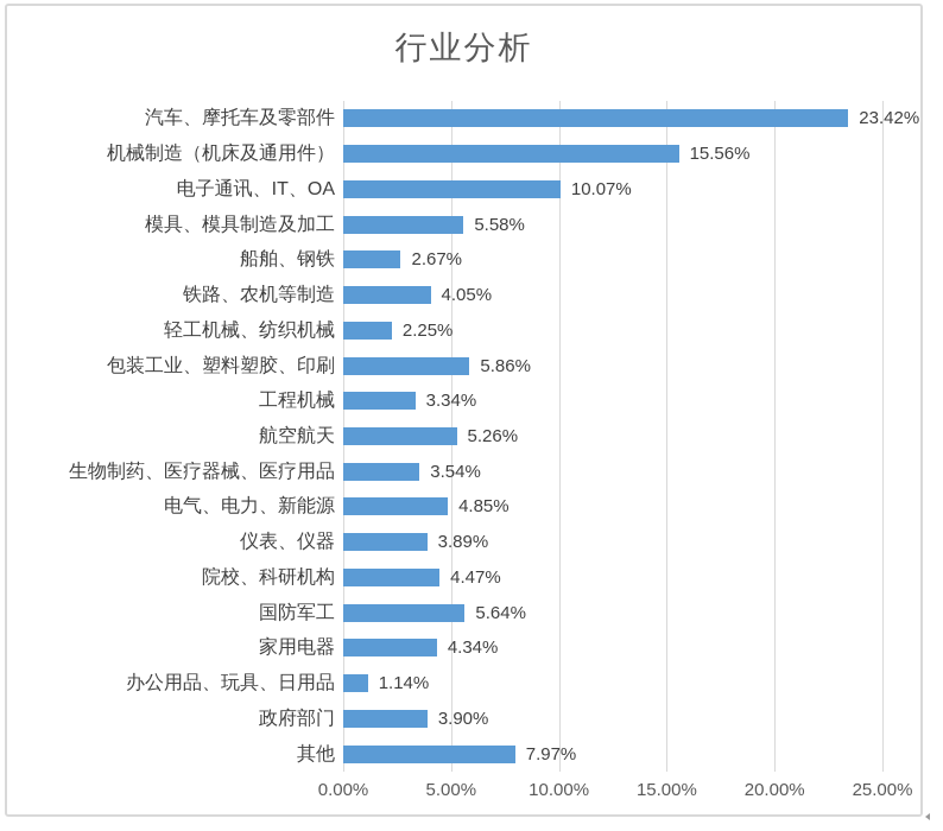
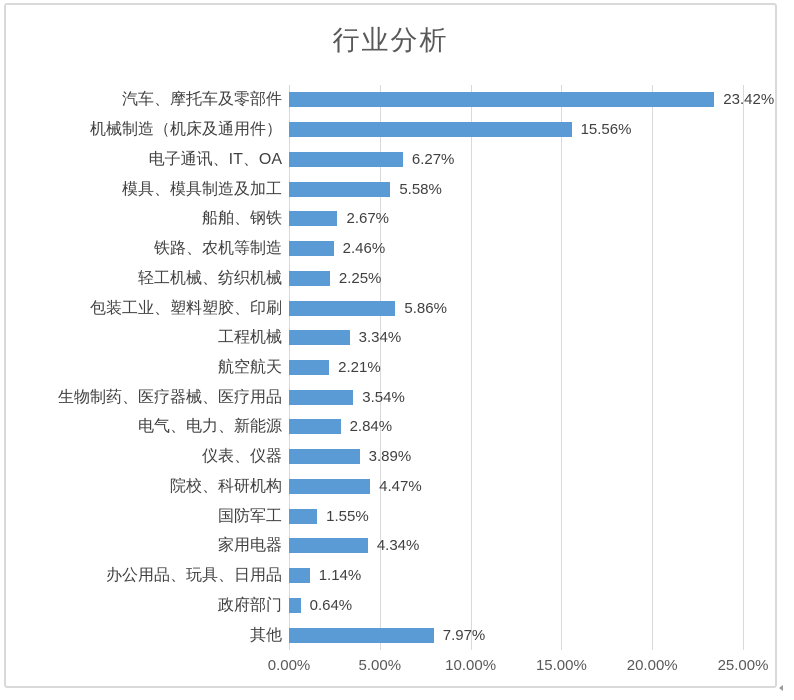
电子通讯、IT、OA: 10.07% -> 6.27%
铁路、农机等制造: 4.05% -> 2.46%
航空航天: 5.26% -> 2.21%
电气、电力、新能源: 4.85% -> 2.84%
国防军工: 5.64% -> 1.55%
政府部门: 3.90% -> 0.64%
